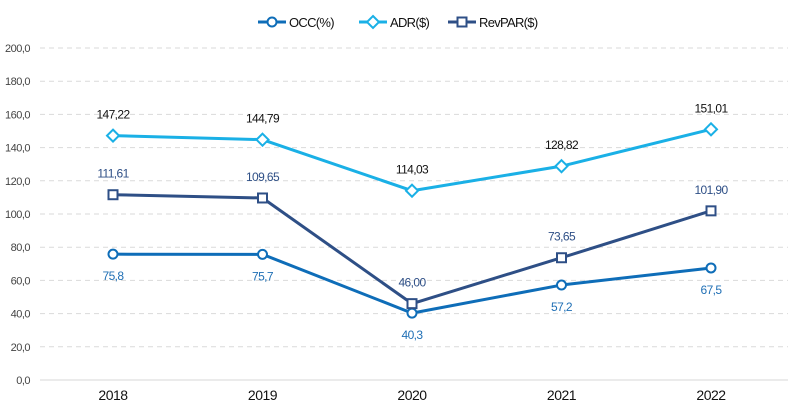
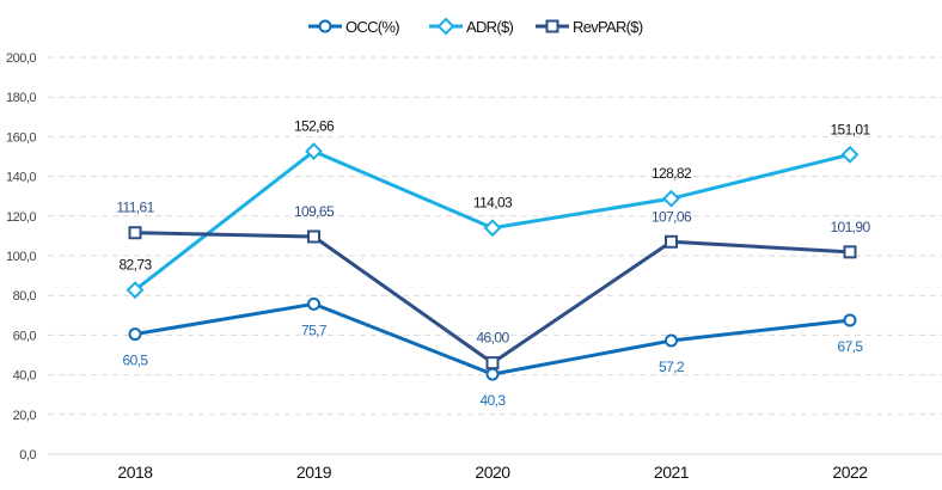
OCC(%)/2018: 75,8 -> 60,5
ADR($)/2018: 147,22 -> 82,73
ADR($)/2019: 144,79 -> 152,66
RevPAR($)/2021: 73,65 -> 107,06
